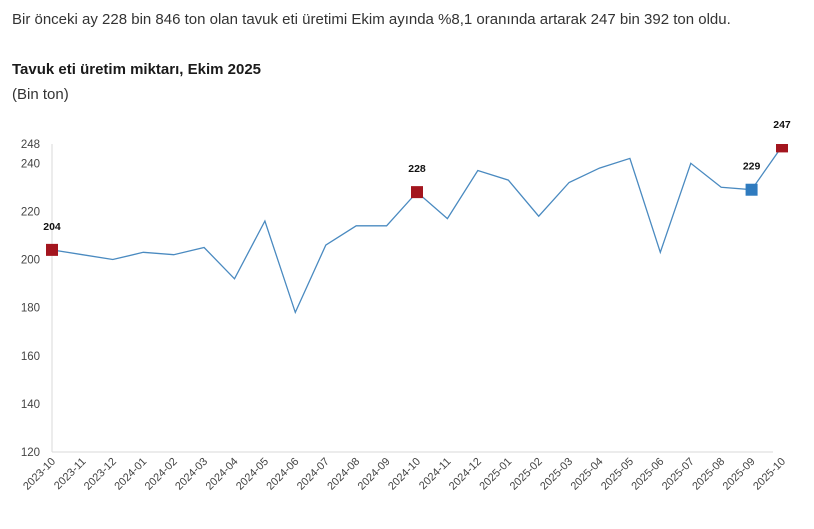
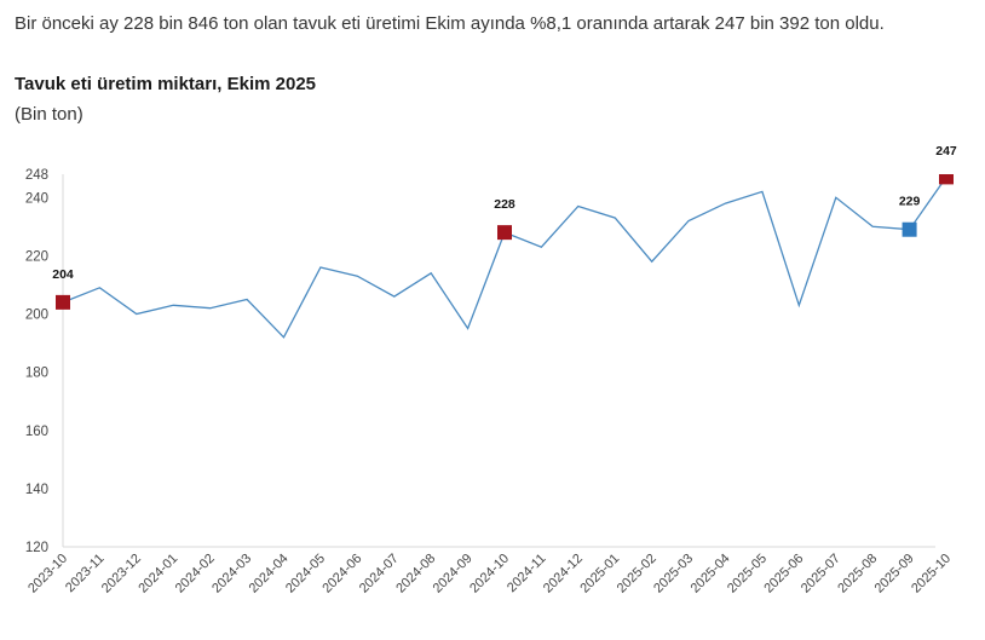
2023-11: 202 -> 209
2024-06: 178 -> 213
2024-09: 214 -> 195
2024-11: 217 -> 223
